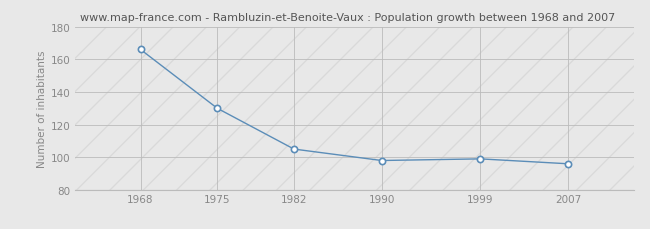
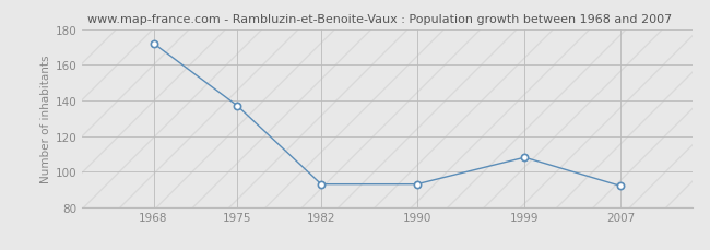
1968: 166 -> 172
1975: 130 -> 137
1982: 105 -> 93
1990: 98 -> 93
1999: 99 -> 108
2007: 96 -> 92
